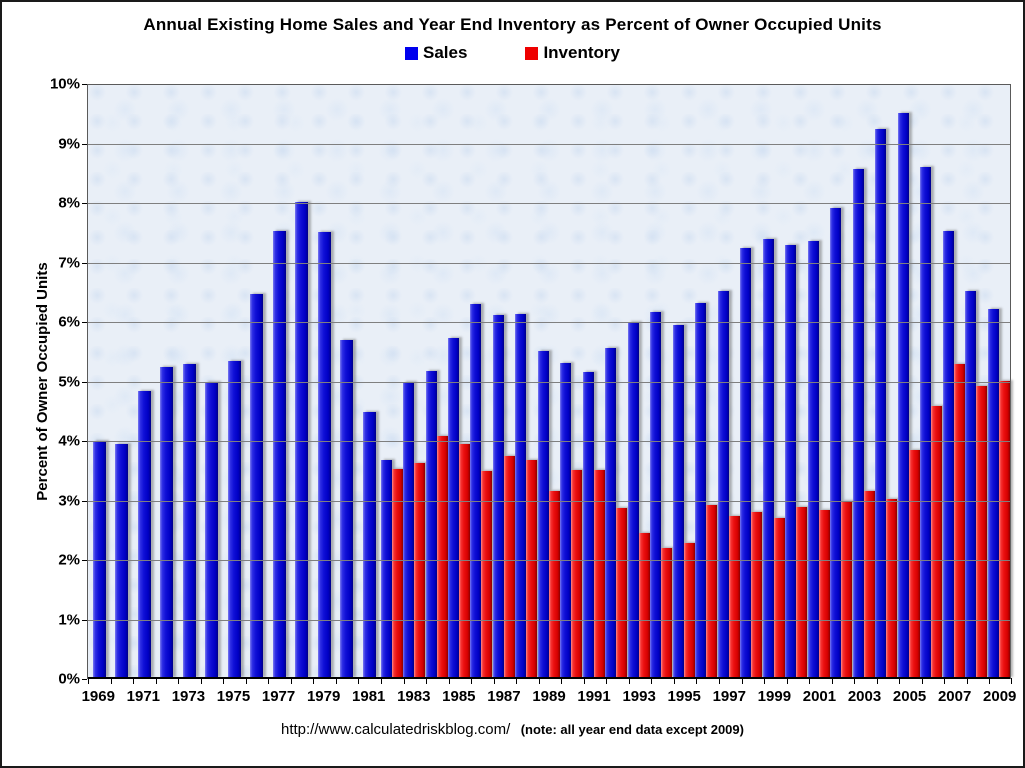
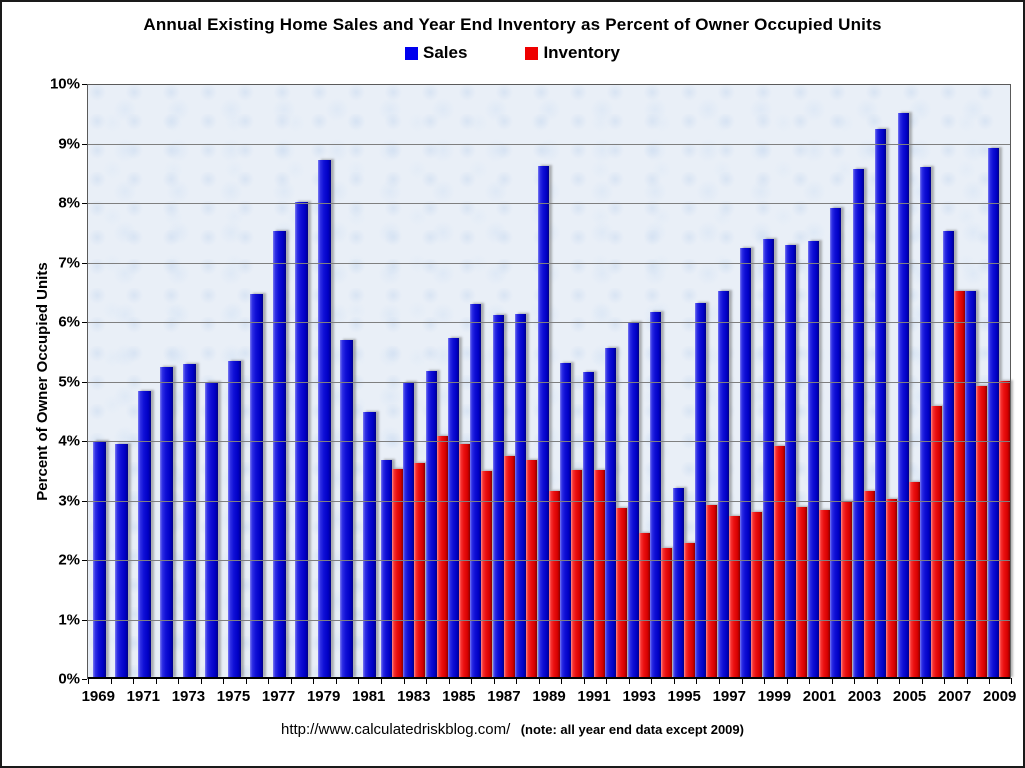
Sales/1979: 7.5% -> 8.7%
Sales/1989: 5.5% -> 8.6%
Sales/1995: 5.9% -> 3.2%
Inventory/1999: 2.7% -> 3.9%
Inventory/2005: 3.8% -> 3.3%
Inventory/2007: 5.3% -> 6.5%
Sales/2009: 6.2% -> 8.9%
